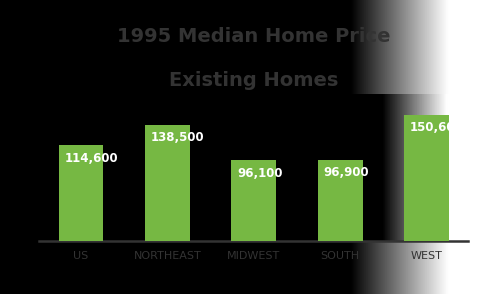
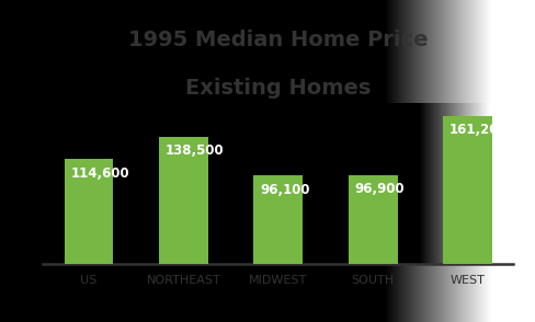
WEST: 150,600 -> 161,200
